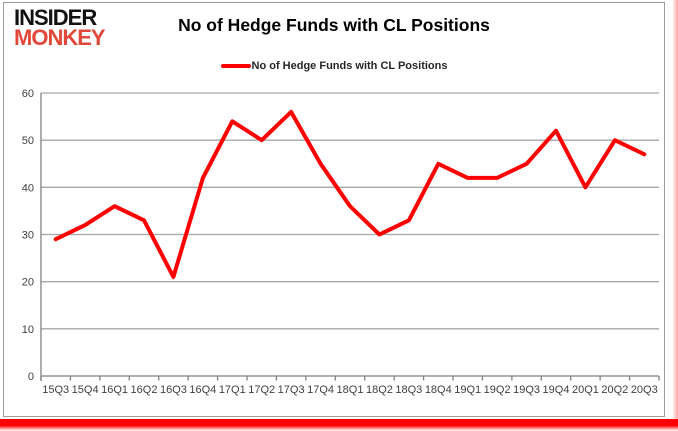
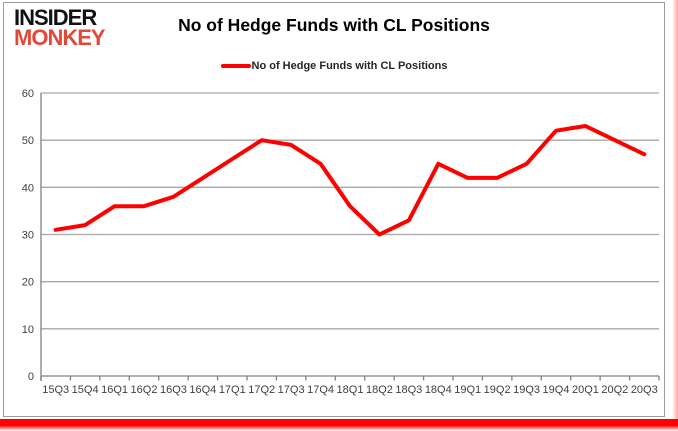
15Q3: 29 -> 31
16Q2: 33 -> 36
16Q3: 21 -> 38
17Q1: 54 -> 46
17Q3: 56 -> 49
20Q1: 40 -> 53
